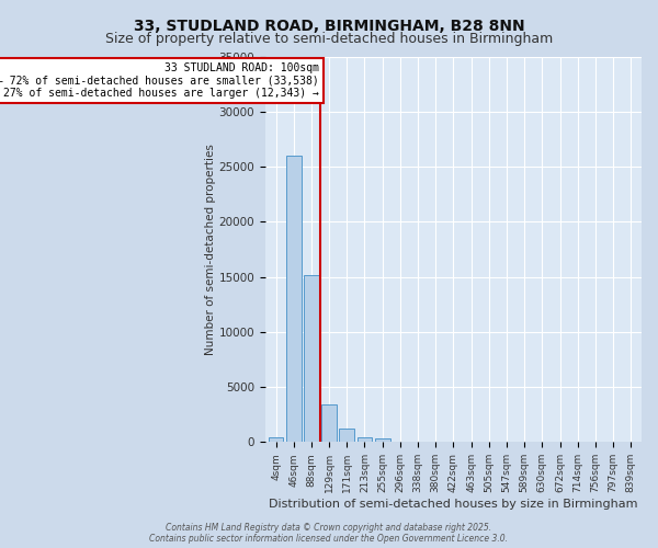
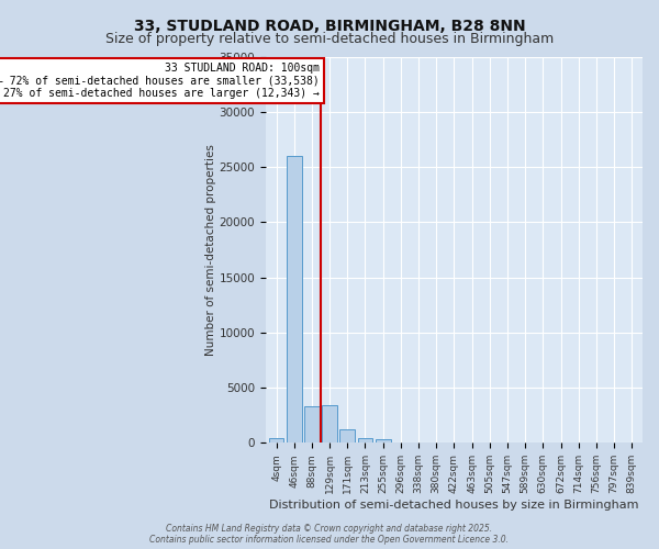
88sqm: 15200 -> 3300
